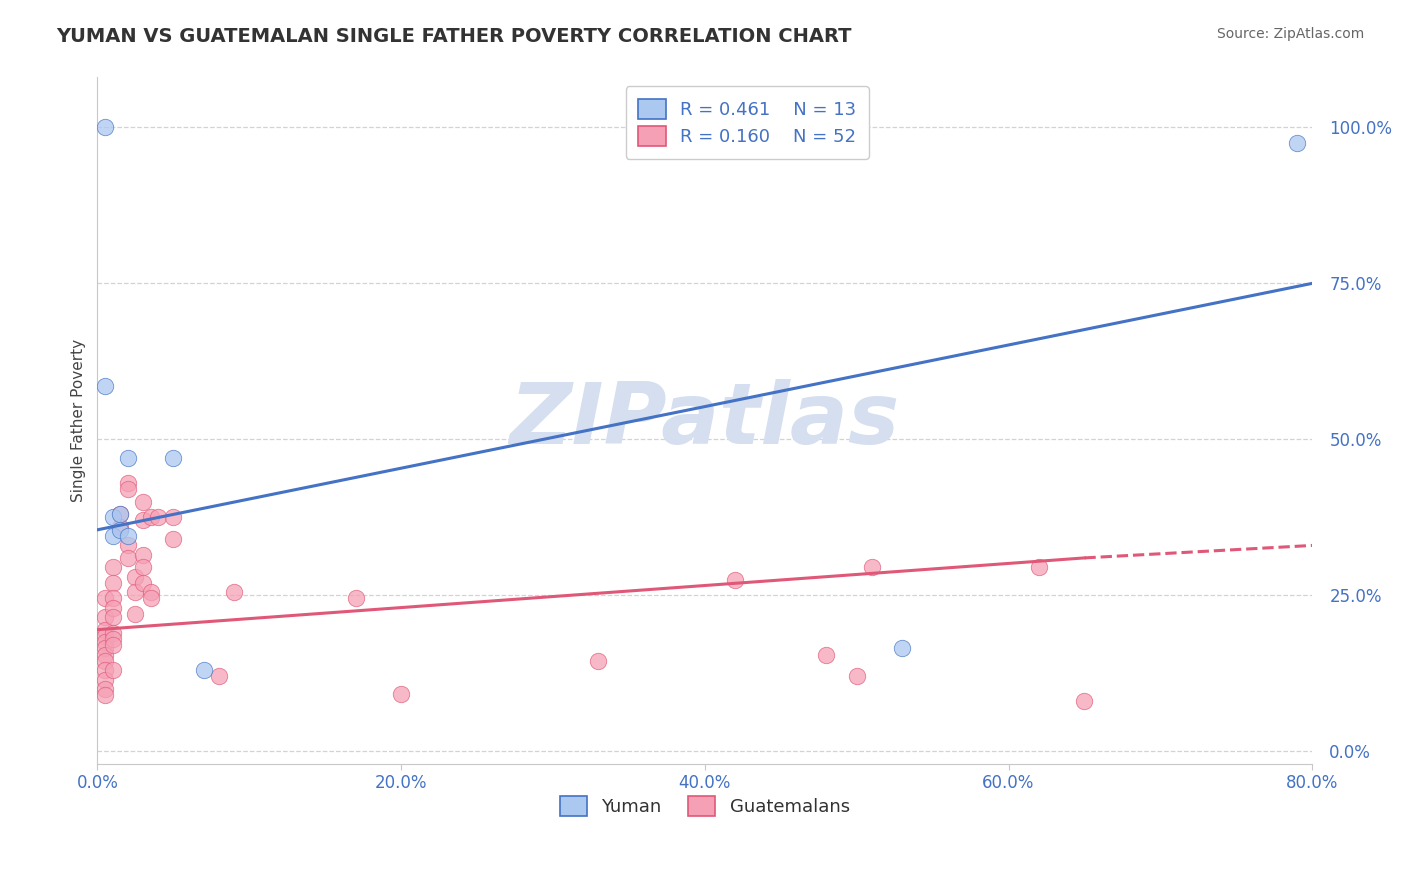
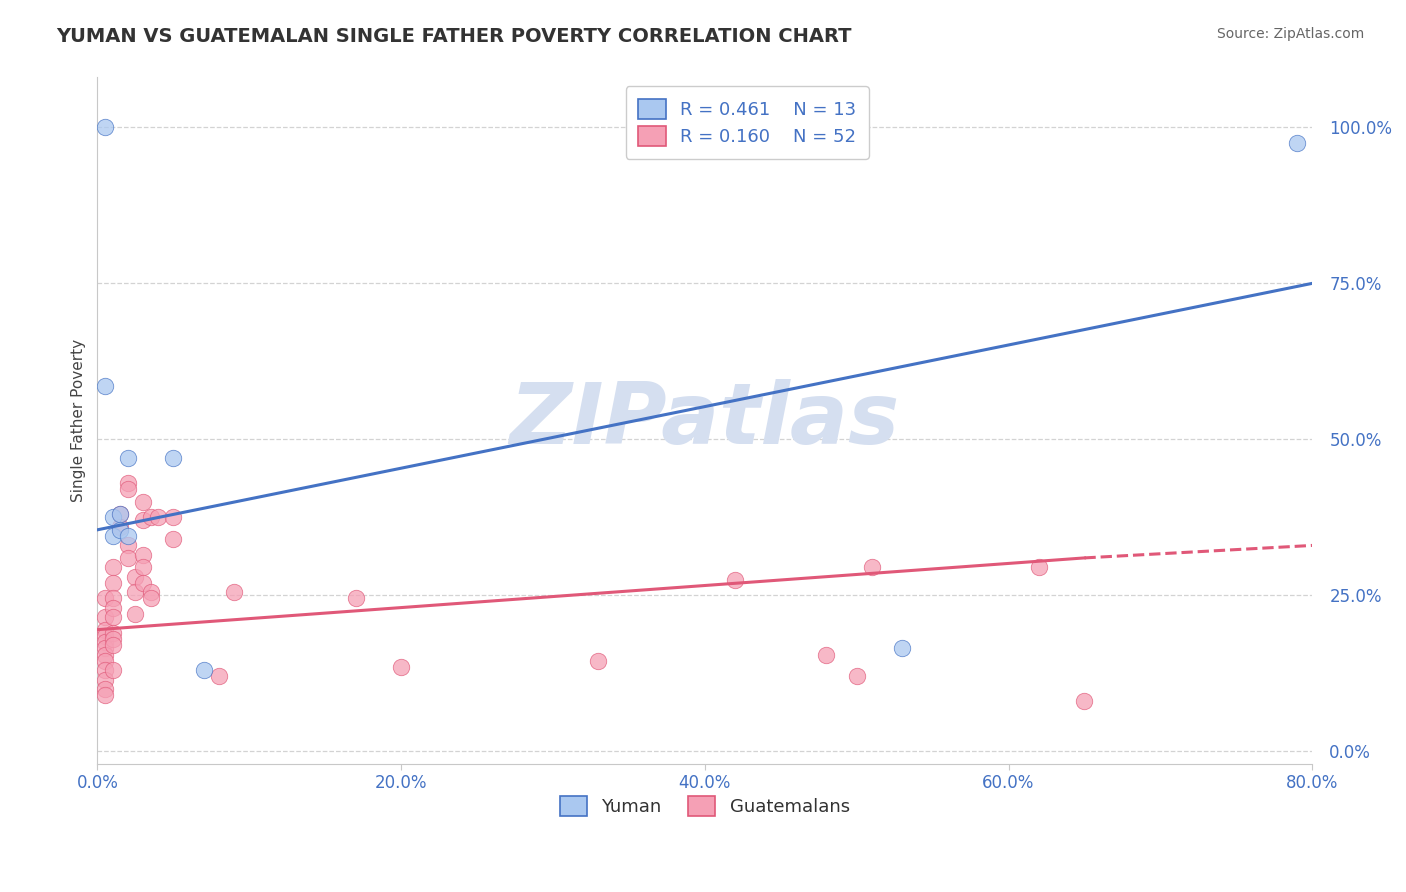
Guatemalans/20.0%: 9.2% -> 13.5%
